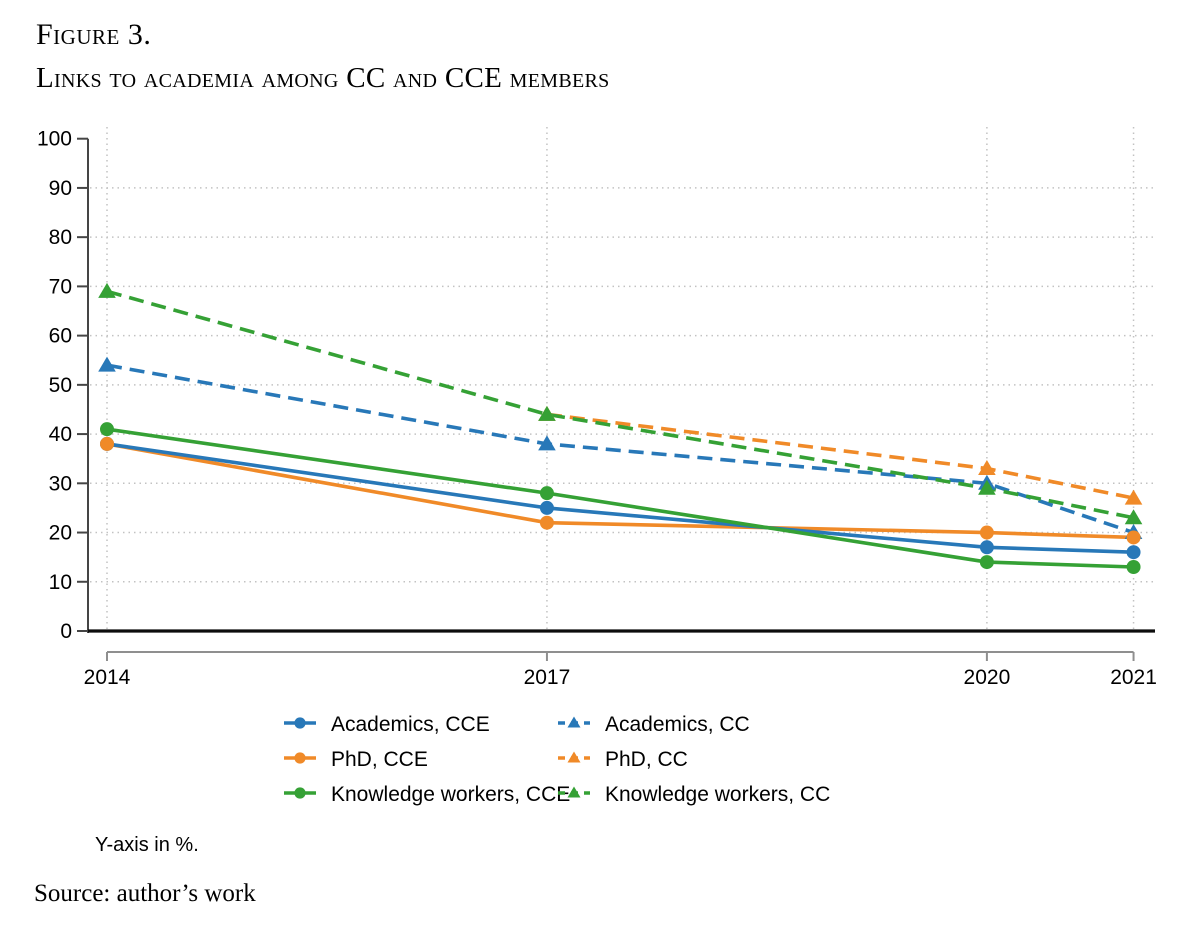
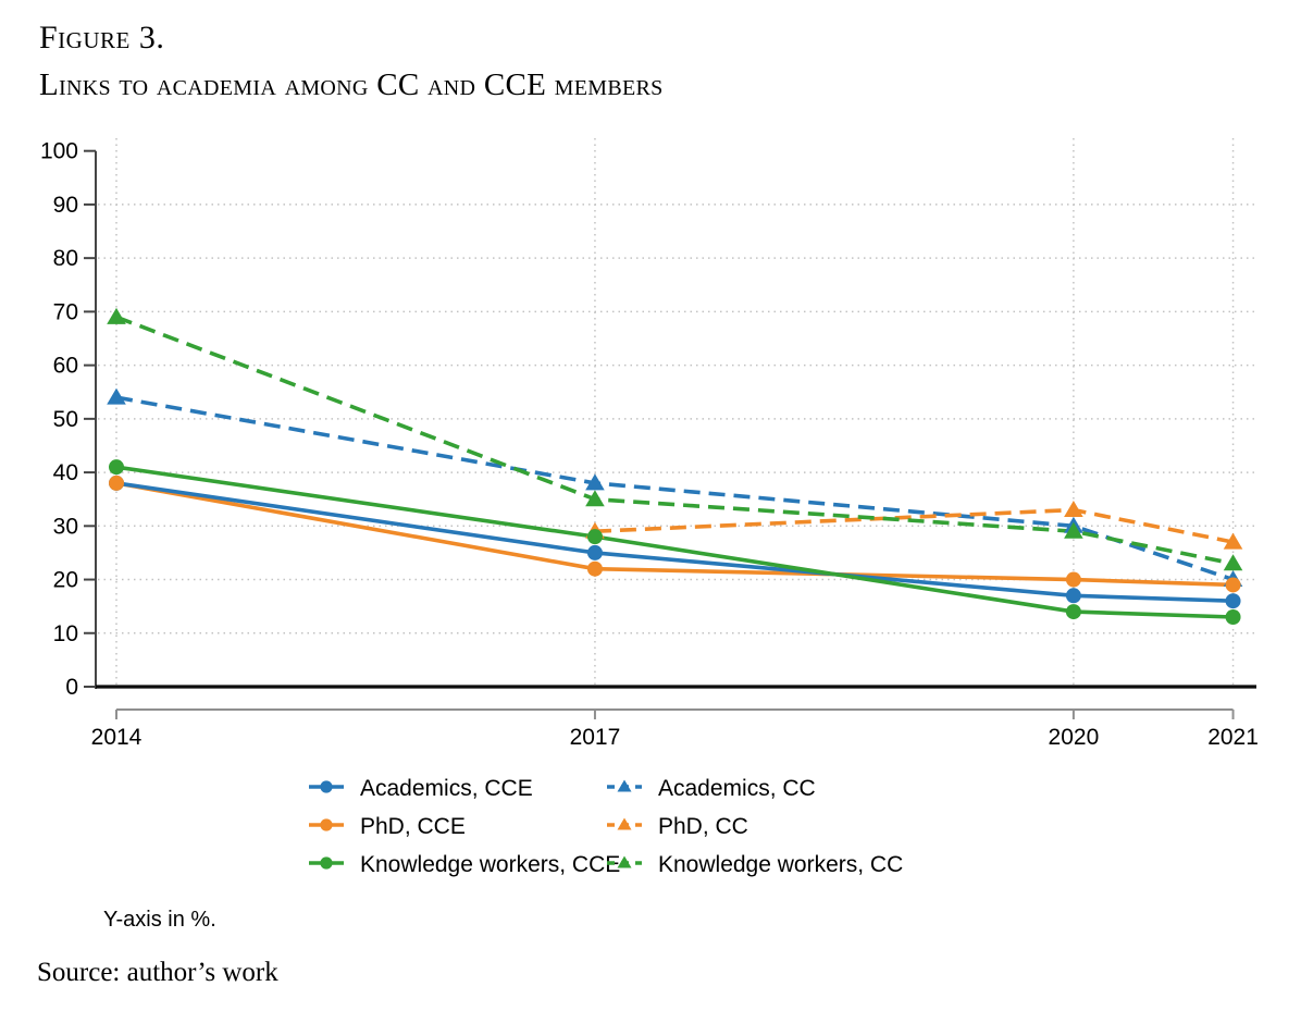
PhD, CC/2017: 44 -> 29
Knowledge workers, CC/2017: 44 -> 35
